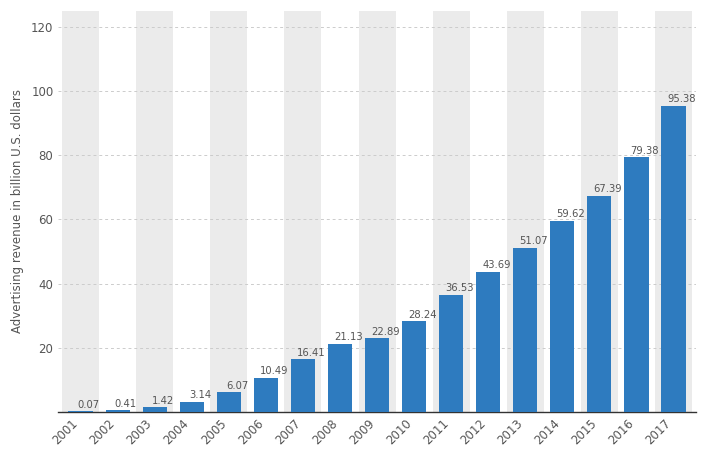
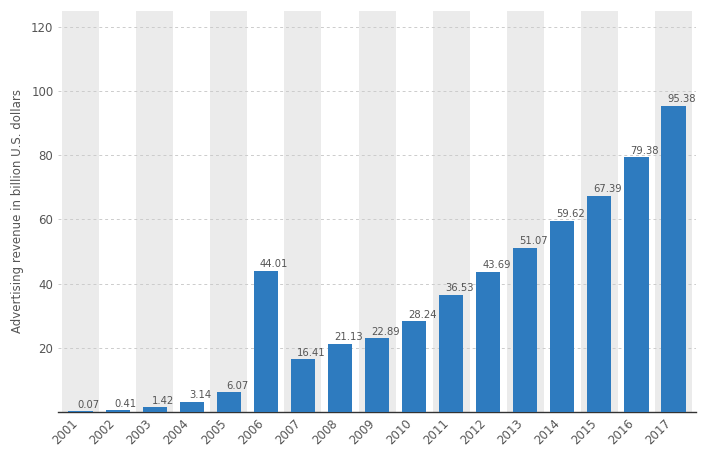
2006: 10.49 -> 44.01
